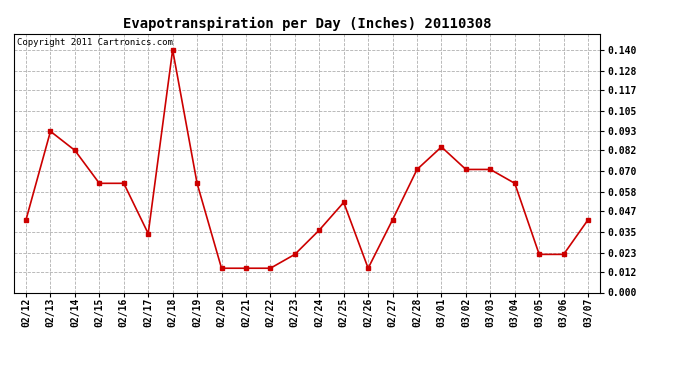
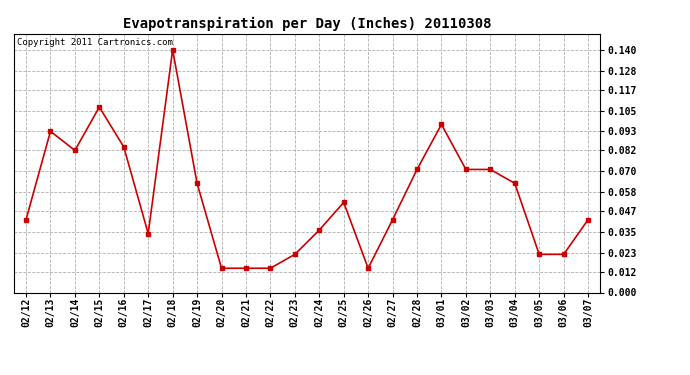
02/15: 0.063 -> 0.107
02/16: 0.063 -> 0.084
03/01: 0.084 -> 0.097
